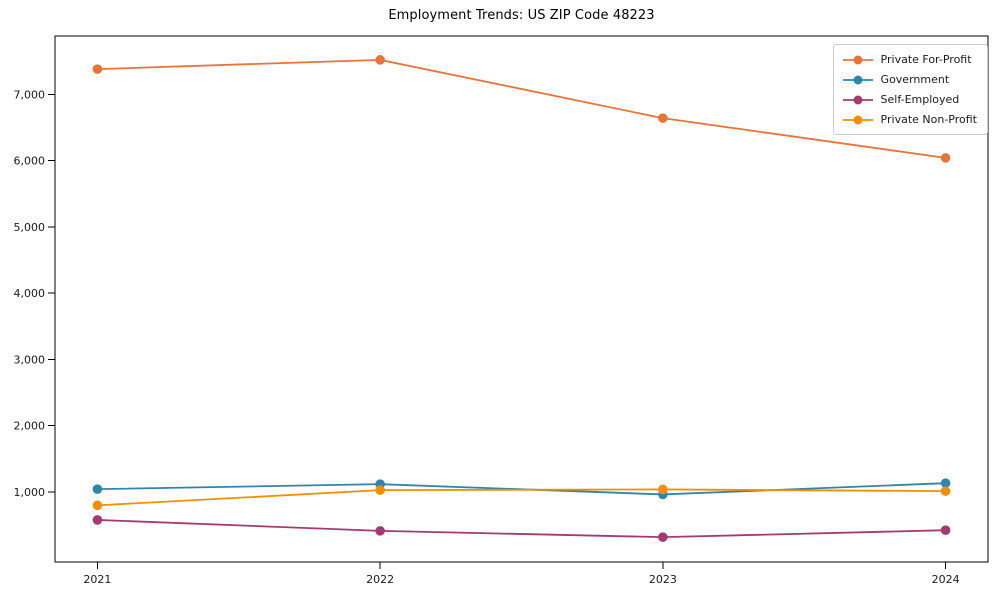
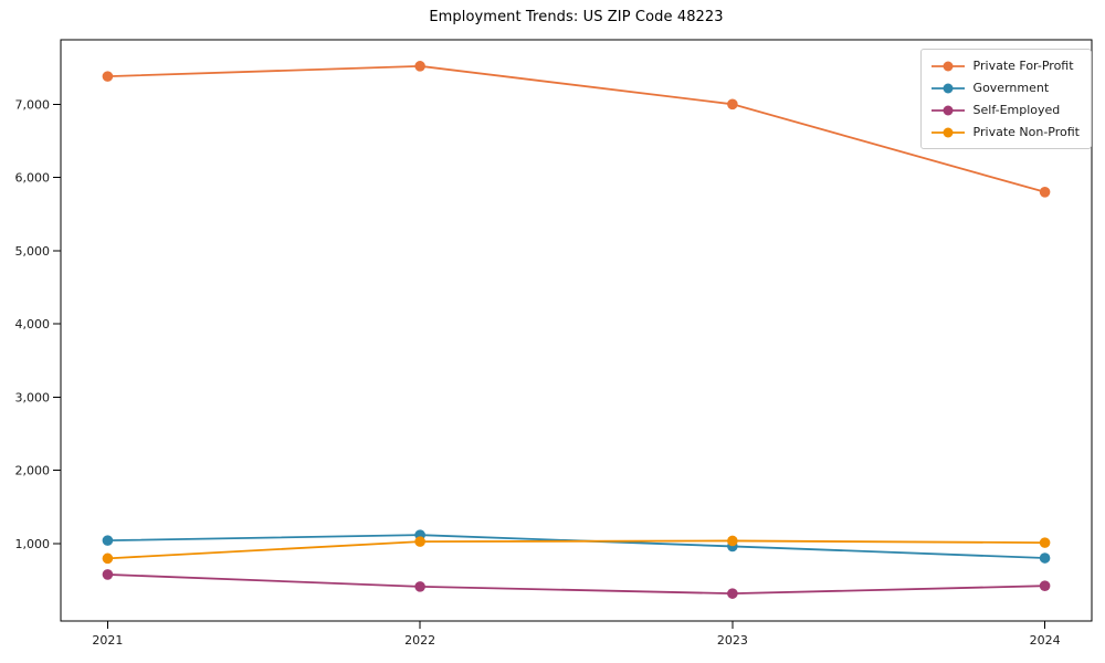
Private For-Profit/2023: 6600 -> 7000
Private For-Profit/2024: 6000 -> 5800
Government/2024: 1100 -> 800
